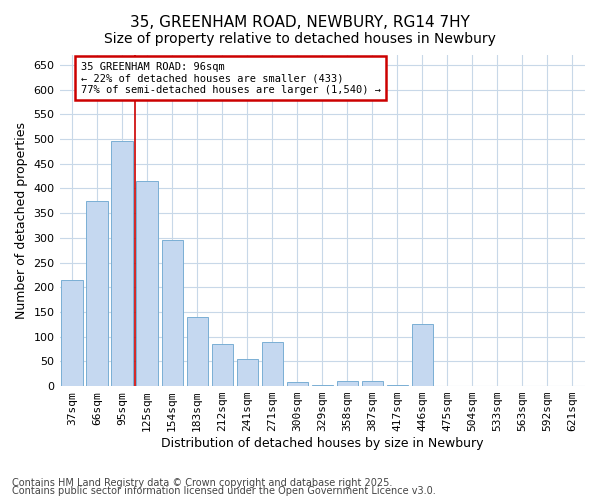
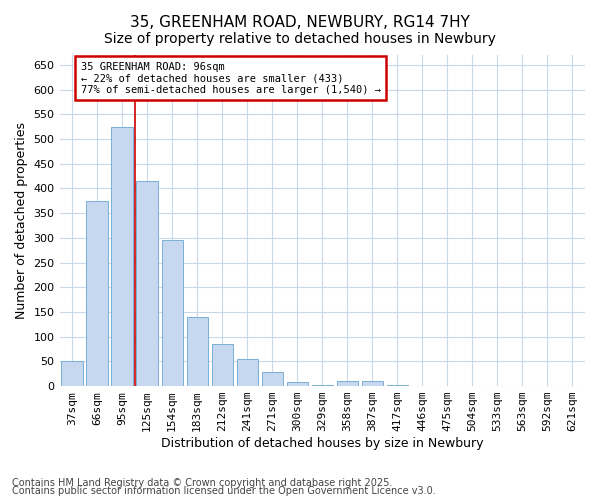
37sqm: 215 -> 50
95sqm: 495 -> 525
271sqm: 90 -> 28
446sqm: 125 -> 1
